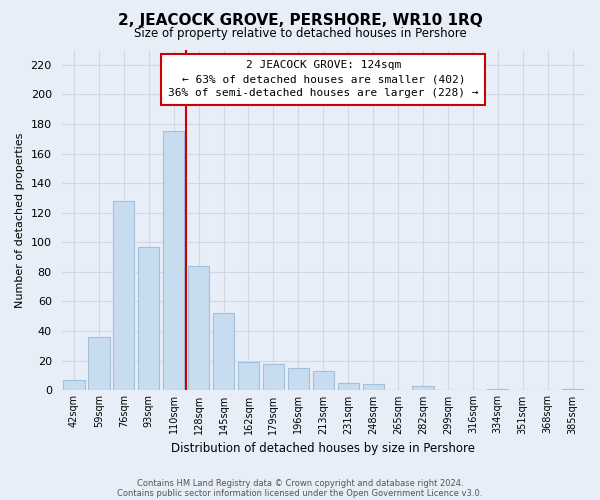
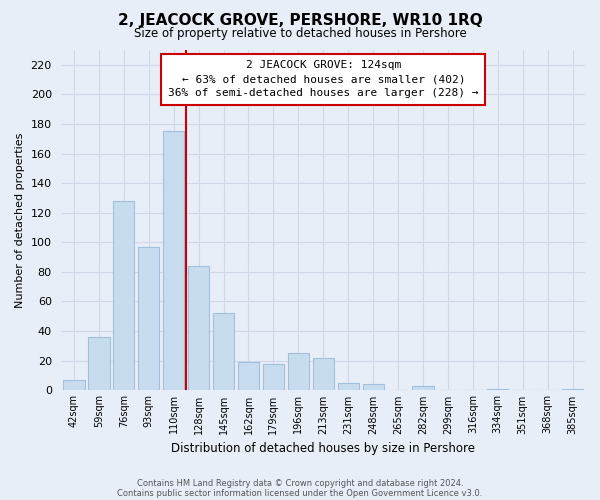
196sqm: 15 -> 25
213sqm: 13 -> 22
